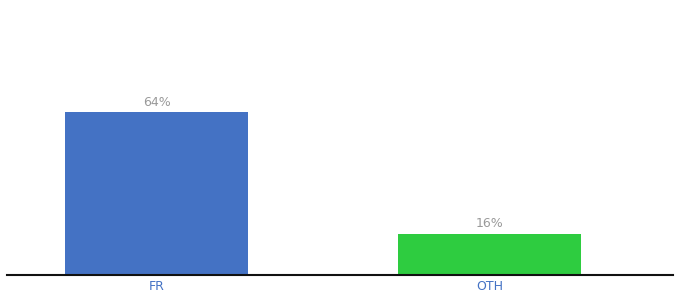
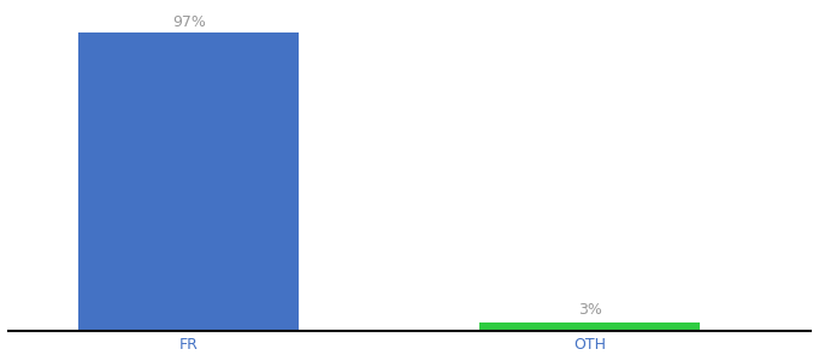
FR: 64% -> 97%
OTH: 16% -> 3%
